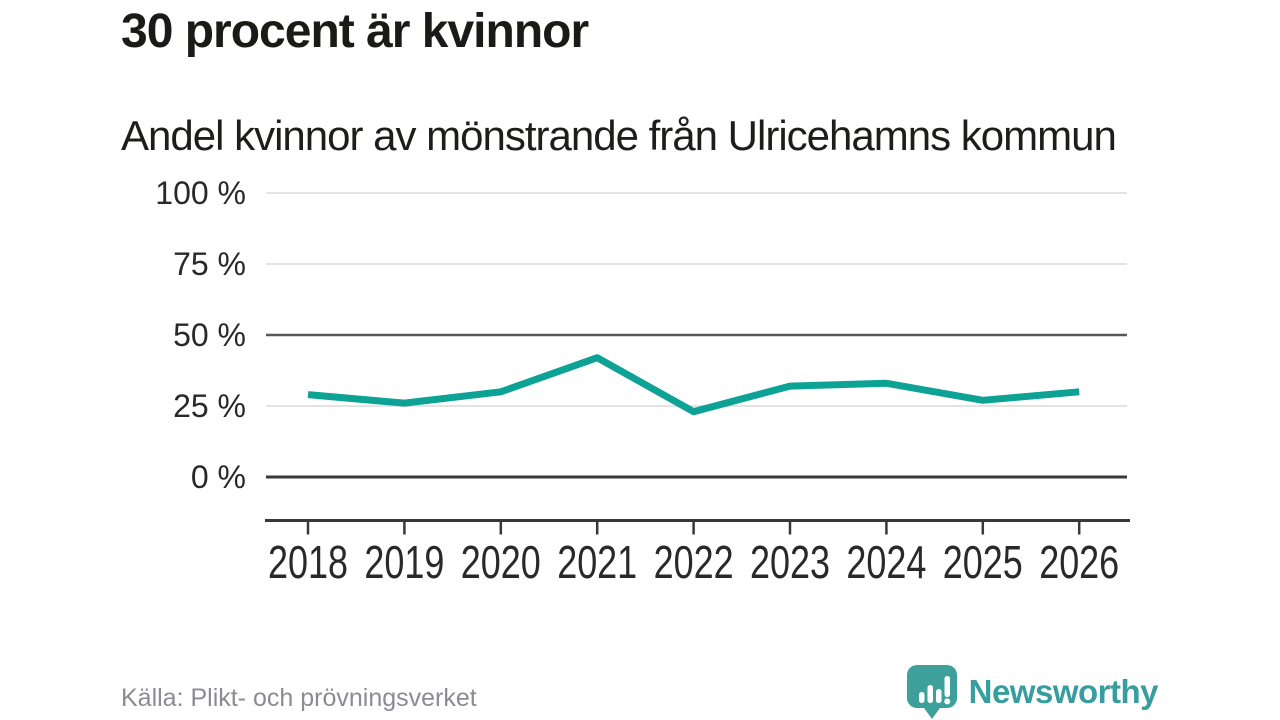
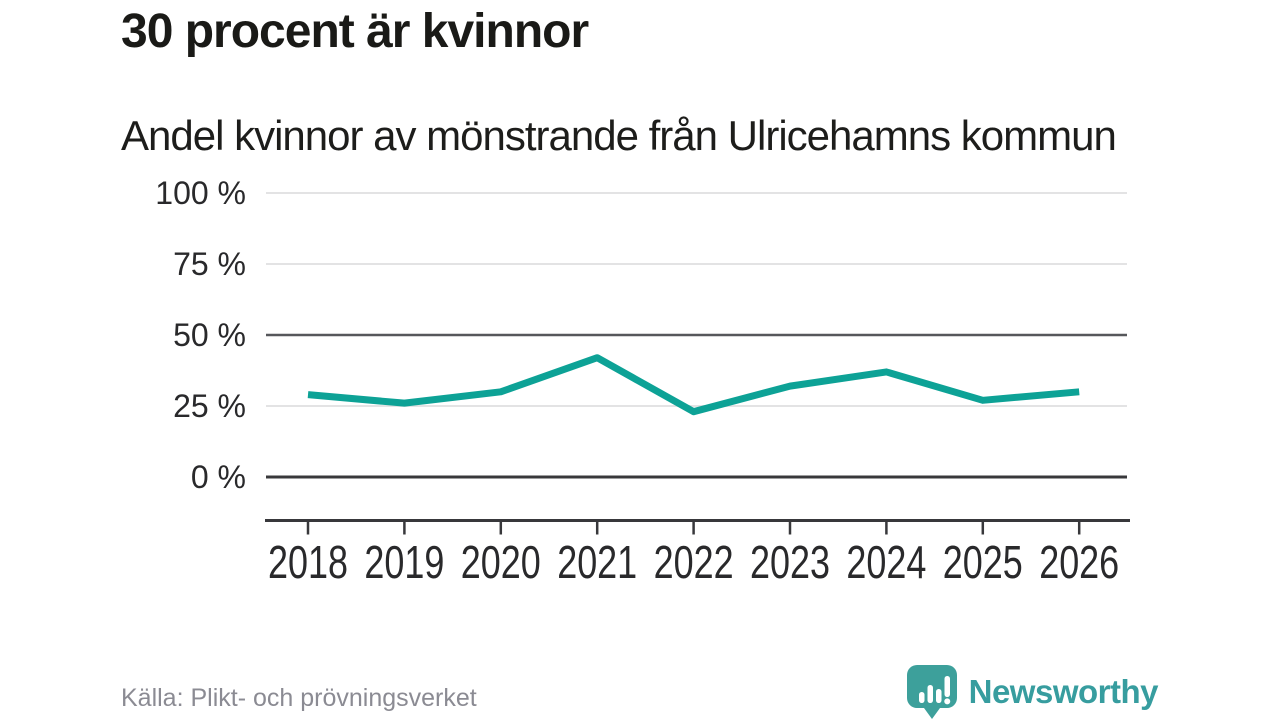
2024: 33% -> 37%
